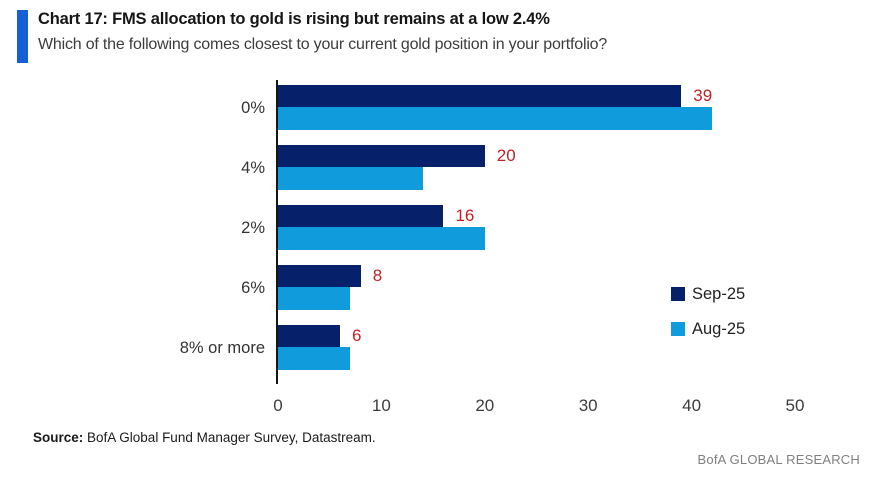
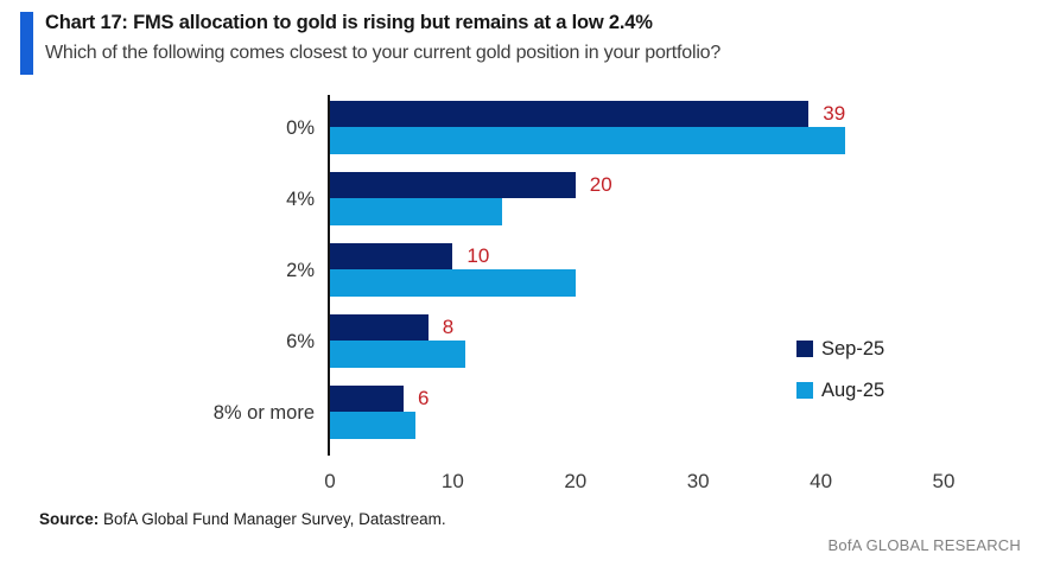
Sep-25/2%: 16 -> 10
Aug-25/6%: 7 -> 11
